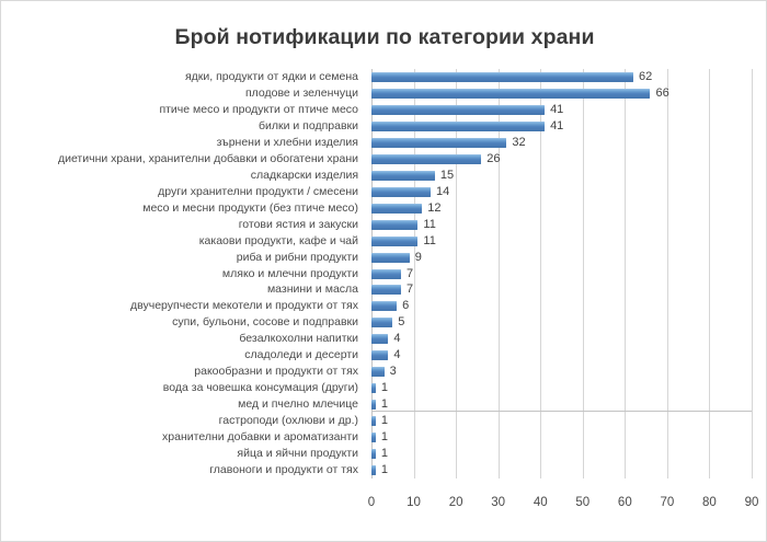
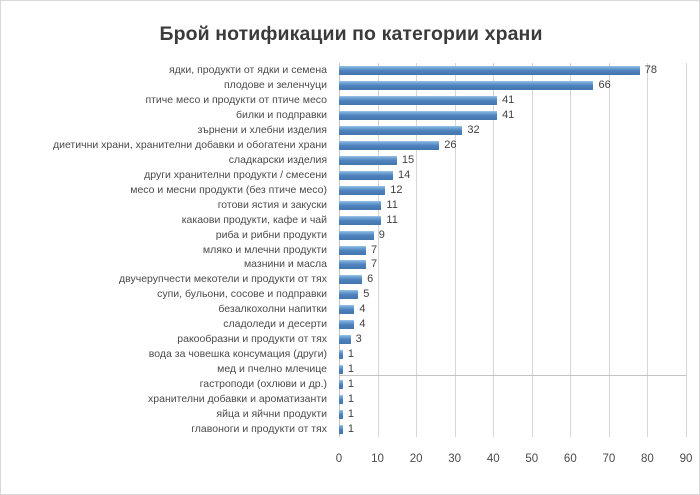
ядки, продукти от ядки и семена: 62 -> 78
